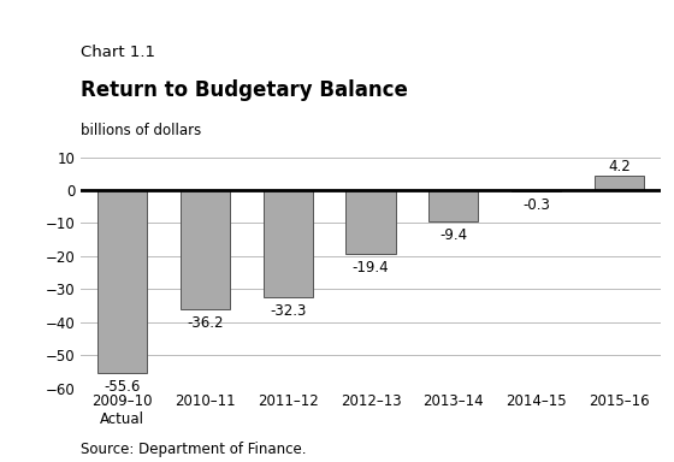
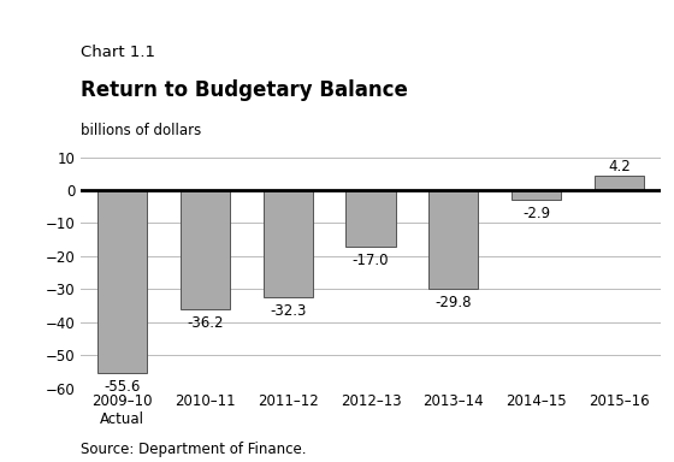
2012–13: -19.4 -> -17.0
2013–14: -9.4 -> -29.8
2014–15: -0.3 -> -2.9
